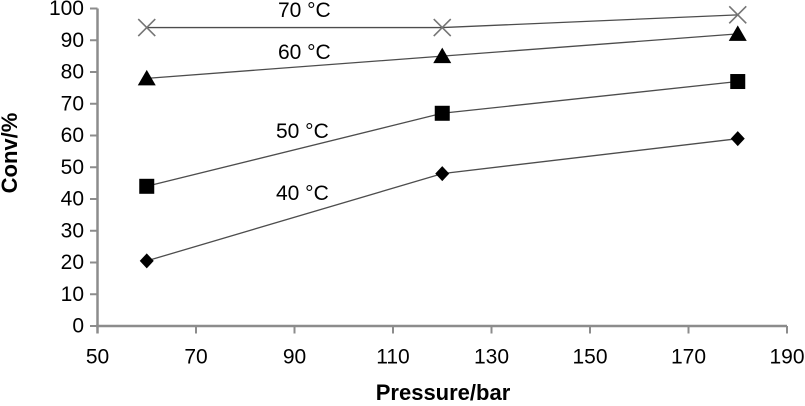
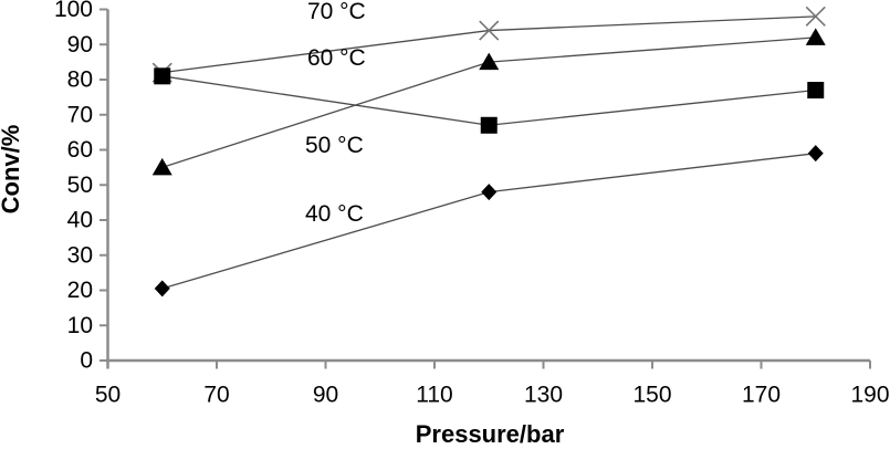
70 °C/60: 94 -> 82
60 °C/60: 78 -> 55
50 °C/60: 44 -> 81
